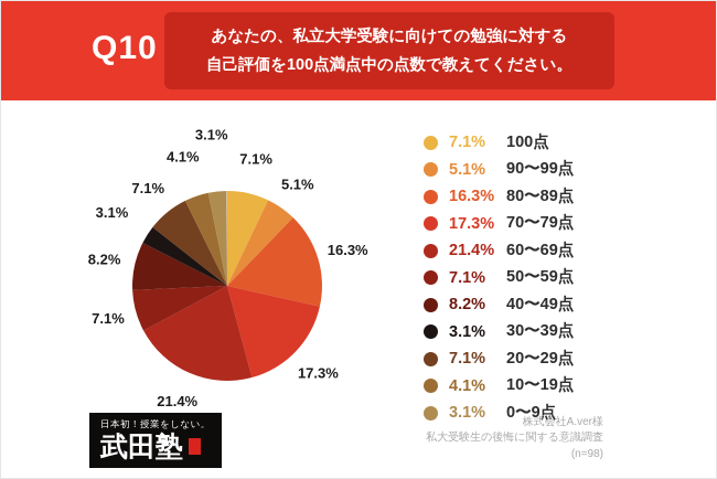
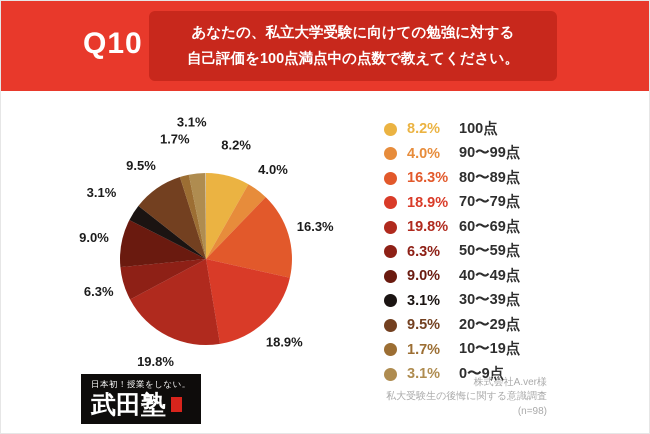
100点: 7.1% -> 8.2%
90〜99点: 5.1% -> 4.0%
70〜79点: 17.3% -> 18.9%
60〜69点: 21.4% -> 19.8%
50〜59点: 7.1% -> 6.3%
40〜49点: 8.2% -> 9.0%
20〜29点: 7.1% -> 9.5%
10〜19点: 4.1% -> 1.7%
